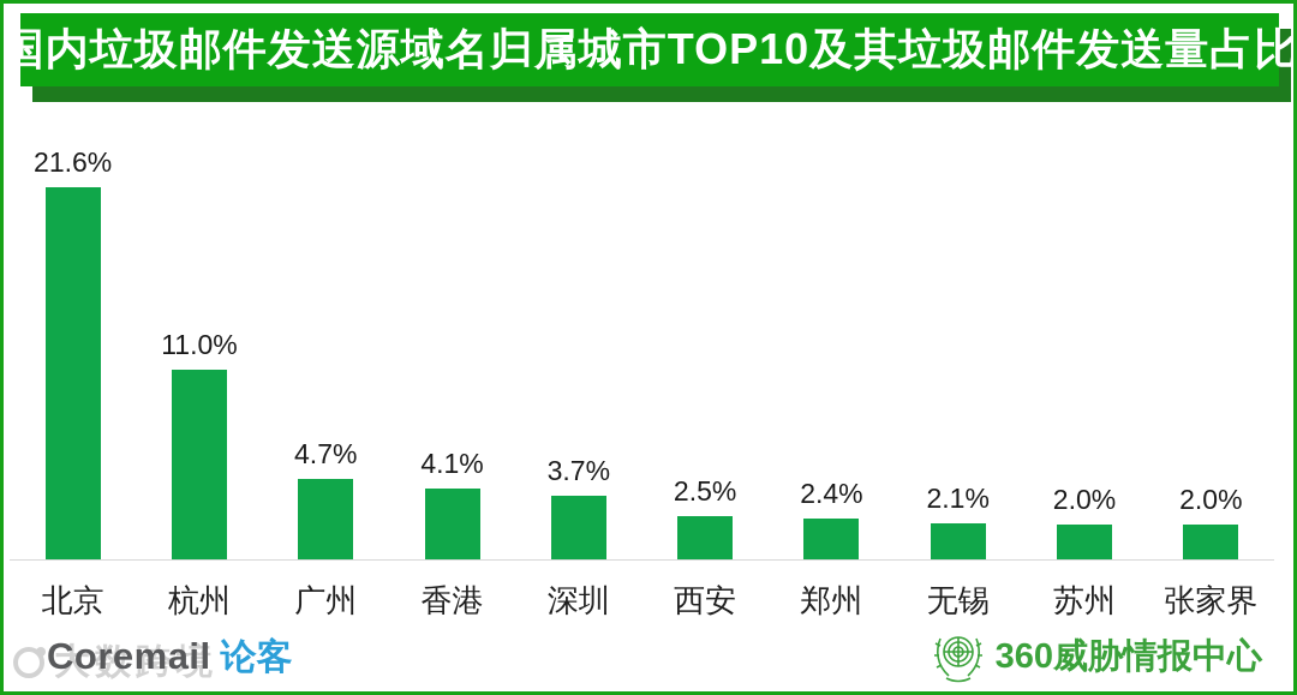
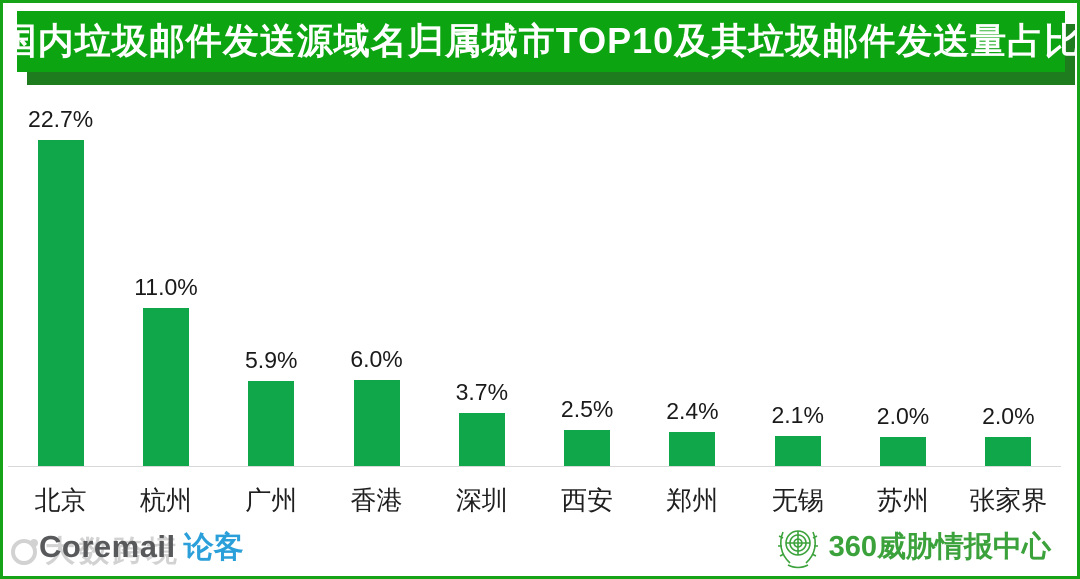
北京: 21.6% -> 22.7%
广州: 4.7% -> 5.9%
香港: 4.1% -> 6.0%
